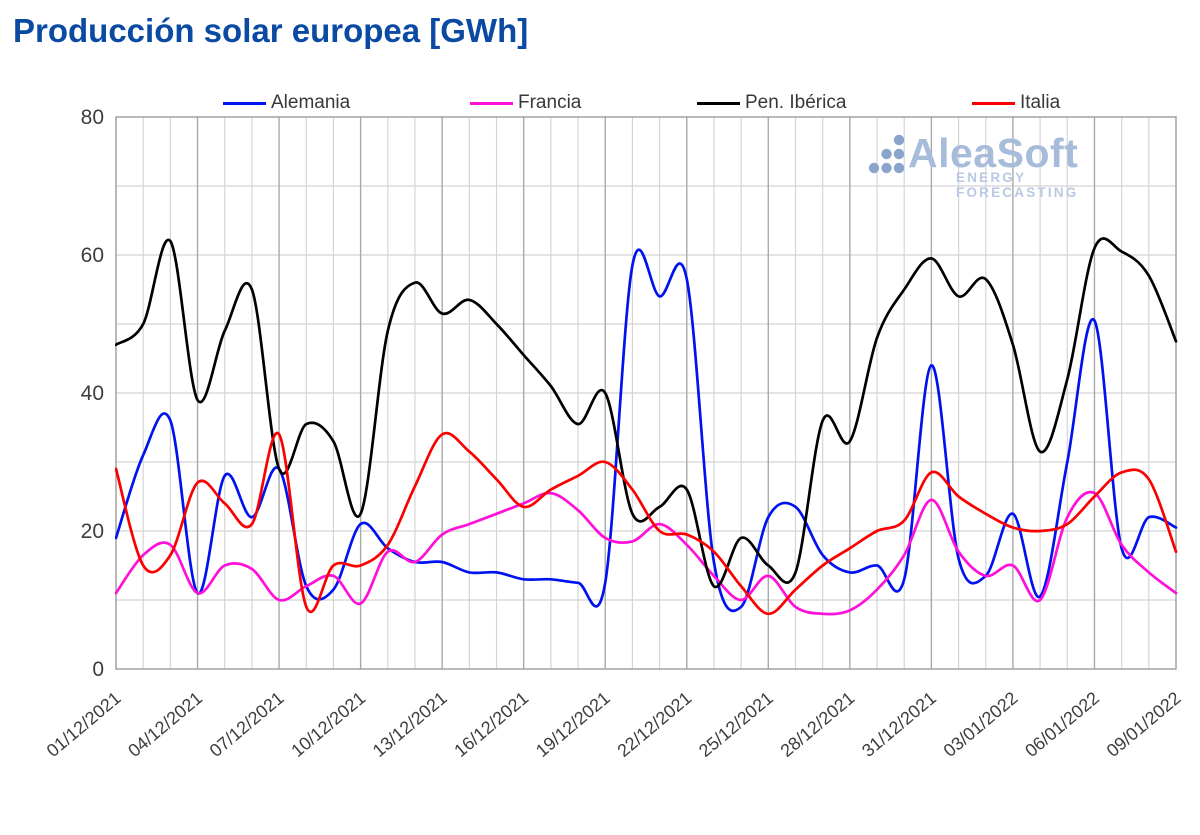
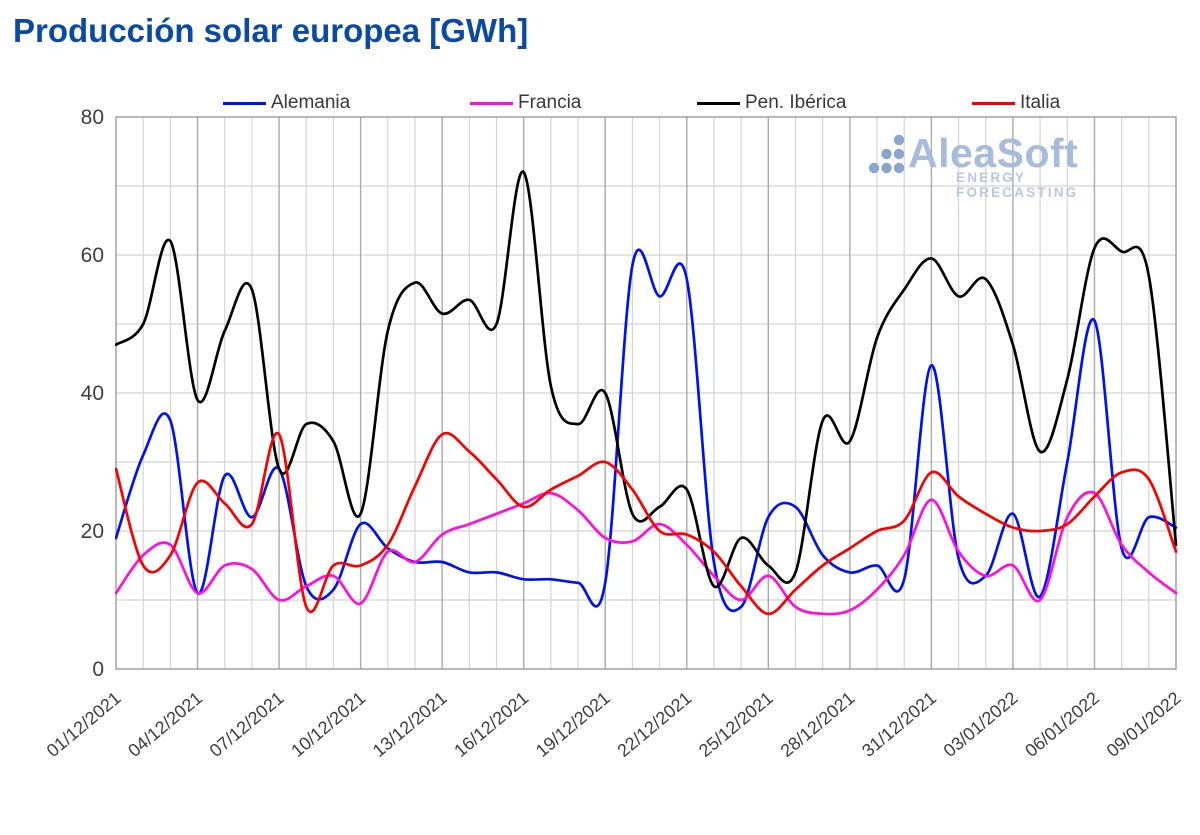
Pen. Ibérica/16/12/2021: 46 -> 72
Pen. Ibérica/09/01/2022: 48 -> 18
